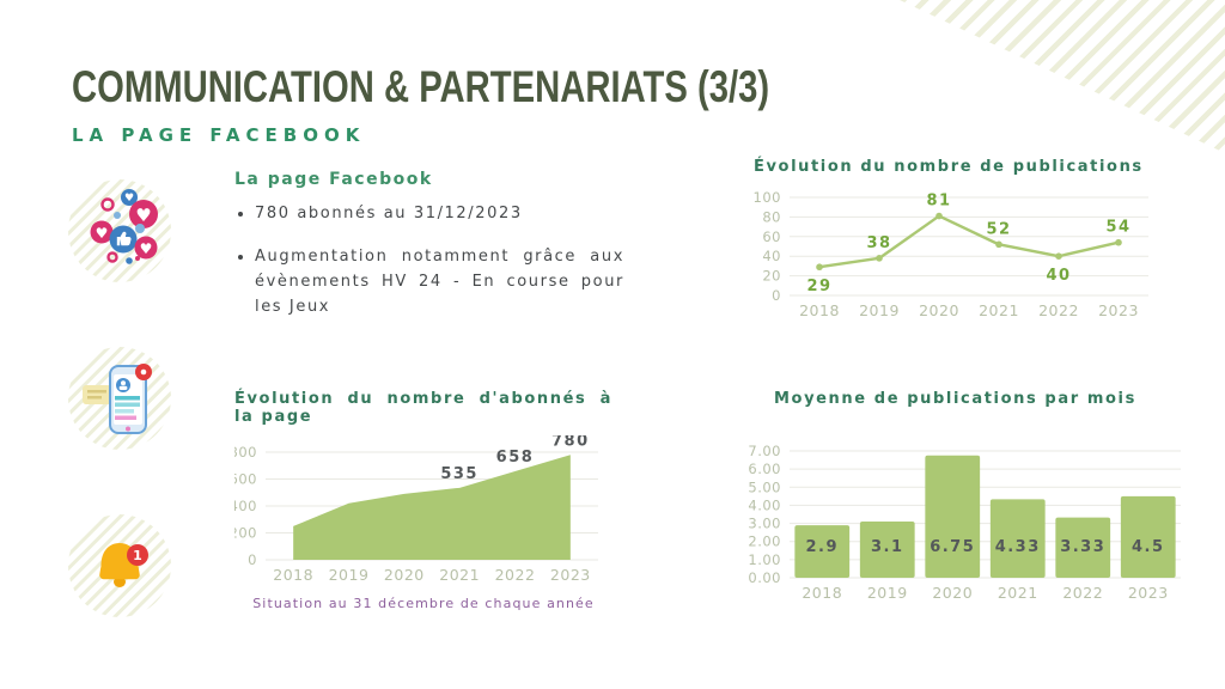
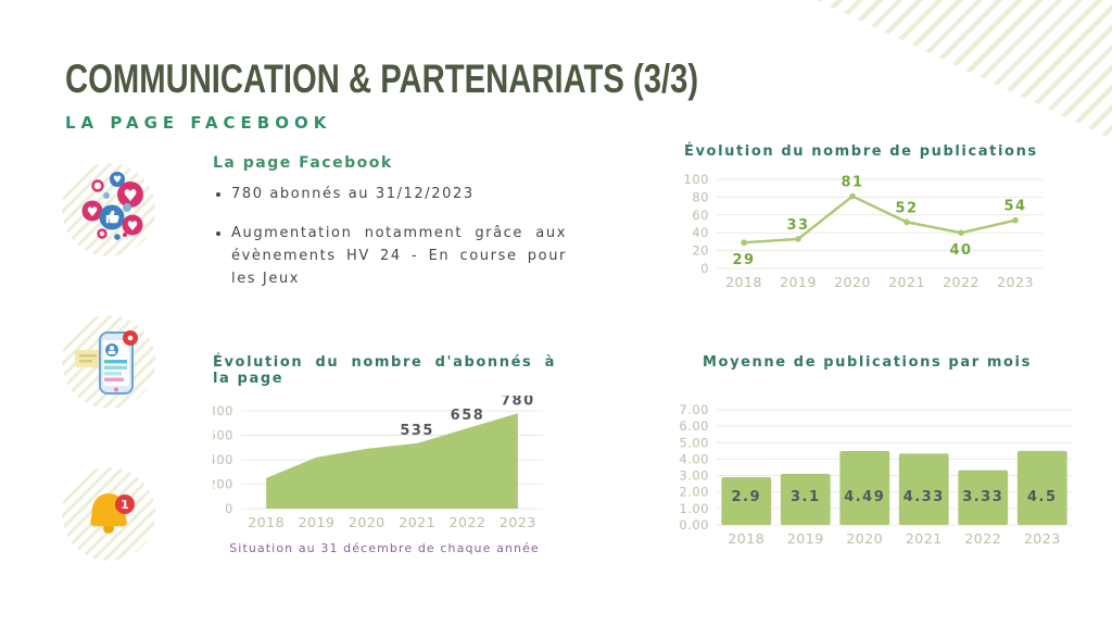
Évolution du nombre de publications/2019: 38 -> 33
Moyenne de publications par mois/2020: 6.75 -> 4.49
